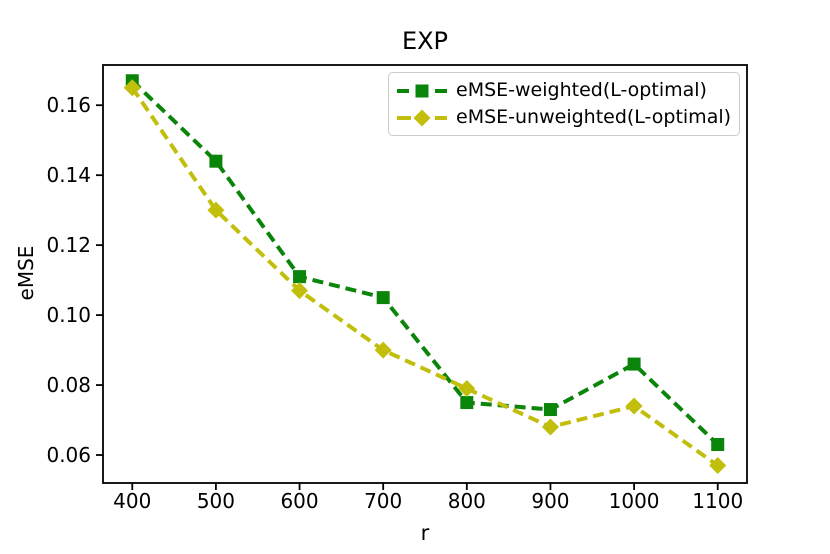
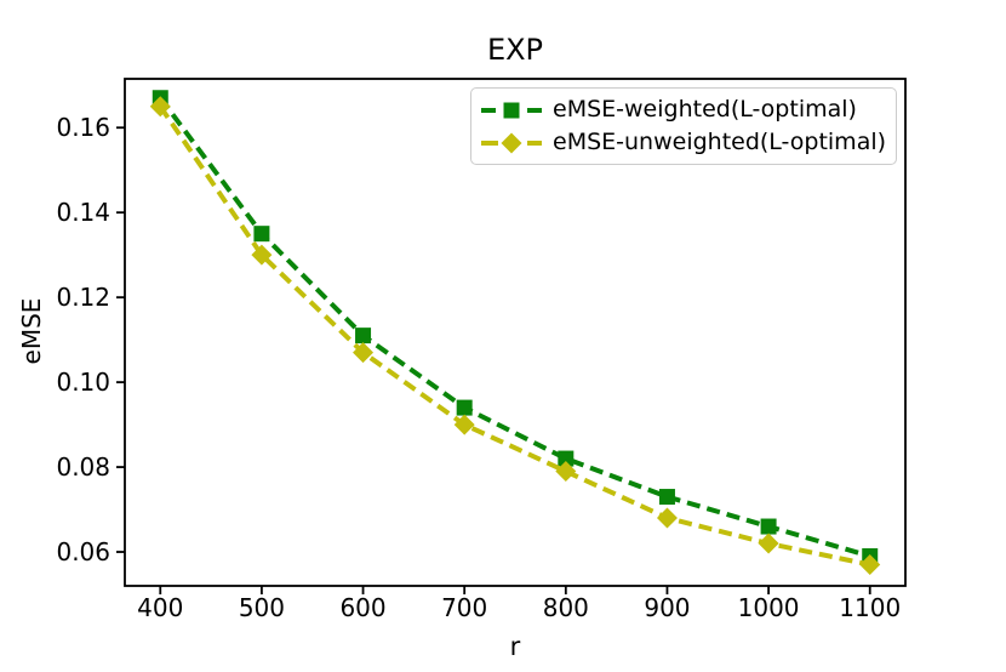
eMSE-weighted(L-optimal)/500: 0.144 -> 0.135
eMSE-weighted(L-optimal)/700: 0.105 -> 0.094
eMSE-weighted(L-optimal)/800: 0.075 -> 0.082
eMSE-weighted(L-optimal)/1000: 0.086 -> 0.066
eMSE-unweighted(L-optimal)/1000: 0.074 -> 0.062
eMSE-weighted(L-optimal)/1100: 0.063 -> 0.059
